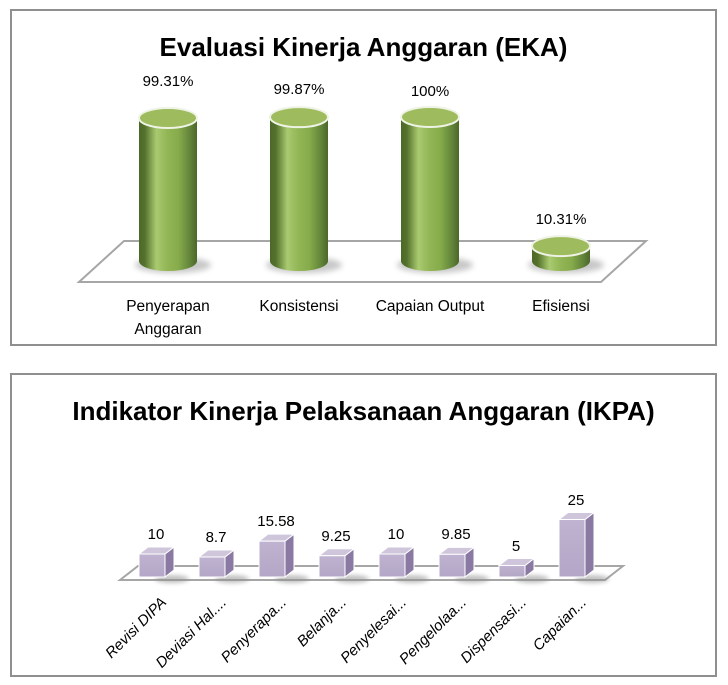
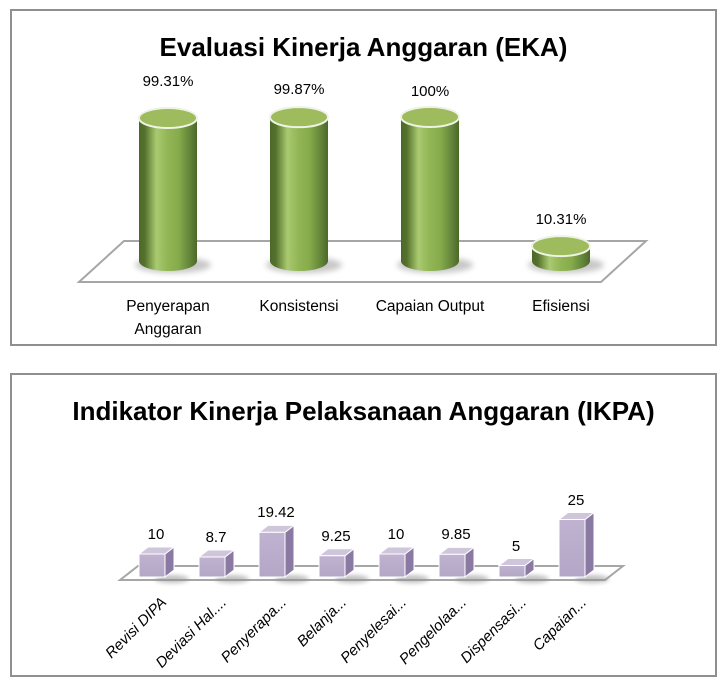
Indikator Kinerja Pelaksanaan Anggaran (IKPA)/Penyerapa...: 15.58 -> 19.42
